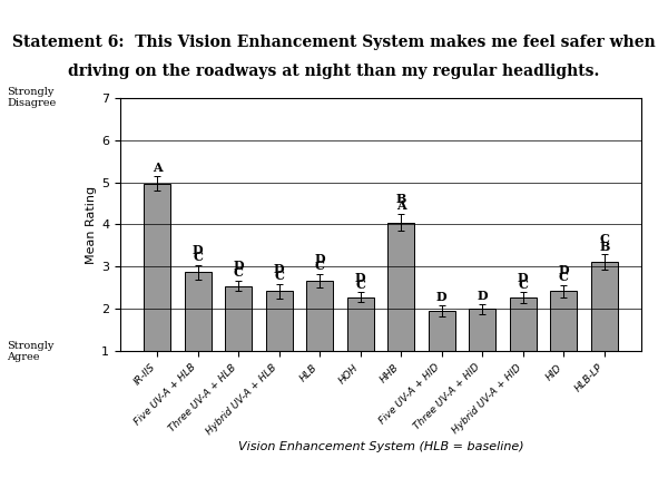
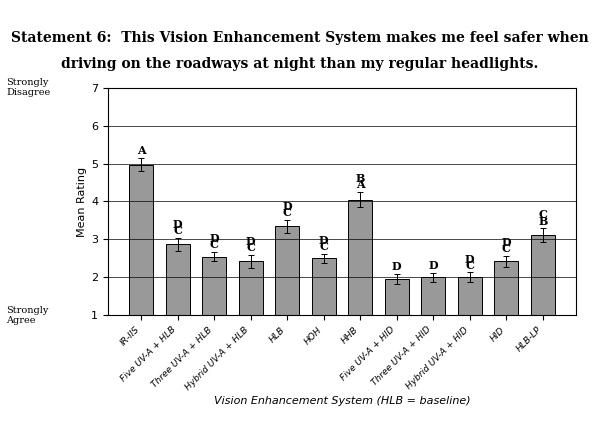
HLB: 2.67 -> 3.35
HOH: 2.28 -> 2.50
Hybrid UV-A + HID: 2.27 -> 2.00
